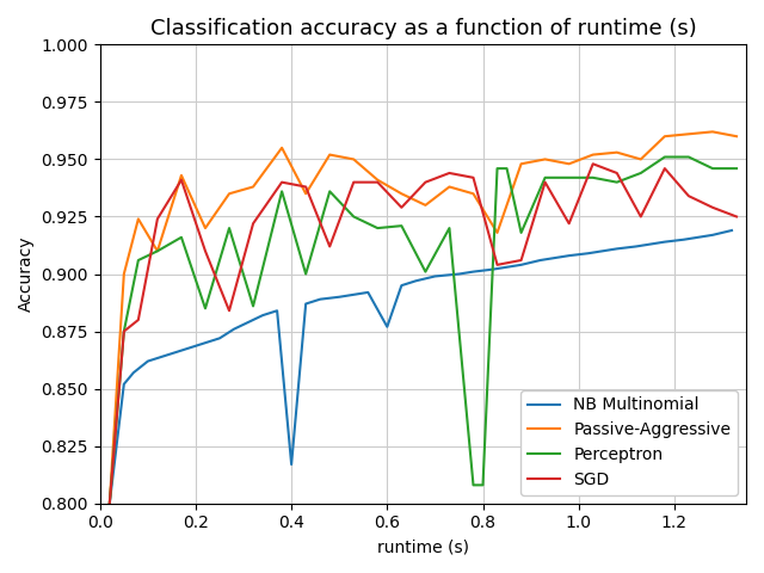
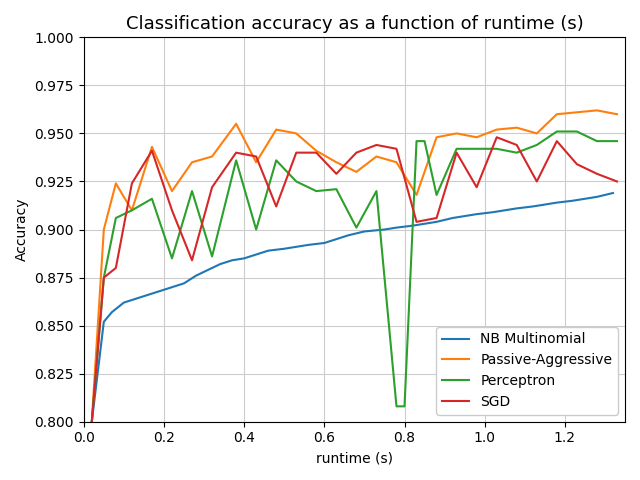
NB Multinomial/0.4: 0.817 -> 0.885
NB Multinomial/0.6: 0.877 -> 0.893
